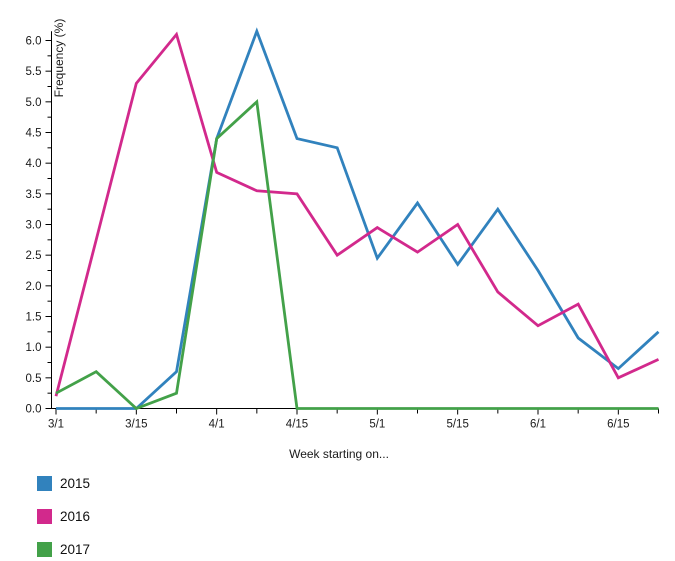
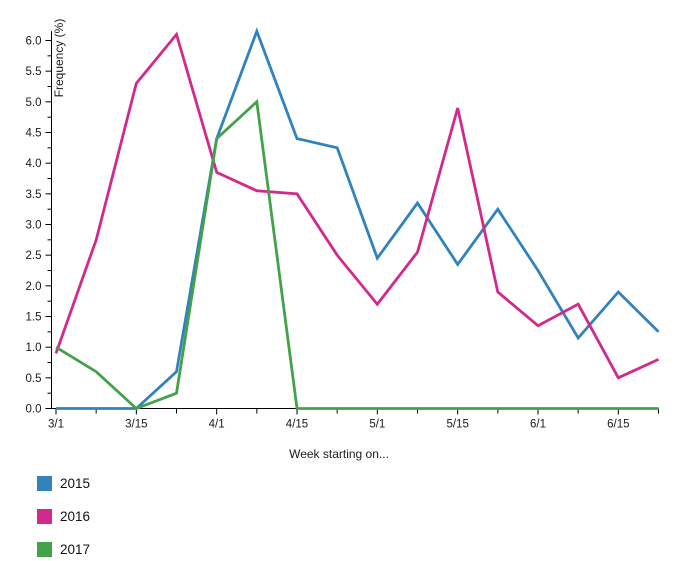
2016/3/1: 0.2 -> 0.9
2017/3/1: 0.2 -> 1.0
2016/5/1: 3.0 -> 1.7
2016/5/15: 3.0 -> 4.9
2015/6/15: 0.7 -> 1.9
